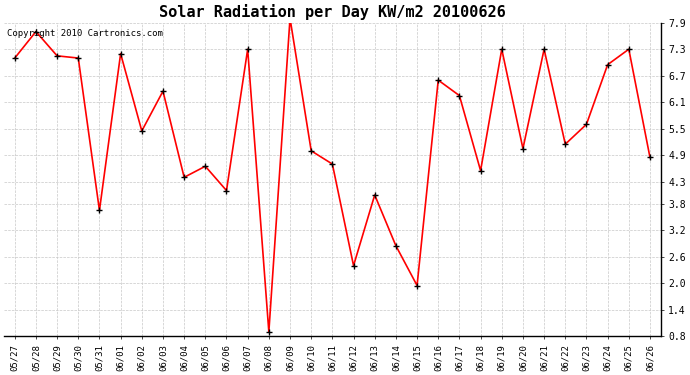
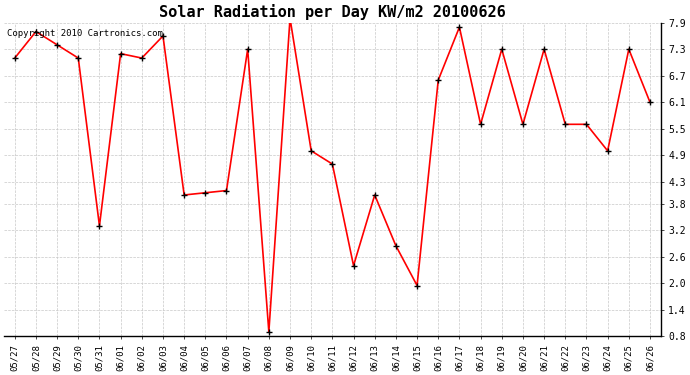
05/29: 7.15 -> 7.40
05/31: 3.65 -> 3.30
06/02: 5.45 -> 7.10
06/03: 6.35 -> 7.60
06/04: 4.40 -> 4.00
06/05: 4.65 -> 4.05
06/17: 6.25 -> 7.80
06/18: 4.55 -> 5.60
06/20: 5.05 -> 5.60
06/22: 5.15 -> 5.60
06/24: 6.95 -> 5.00
06/26: 4.85 -> 6.10
